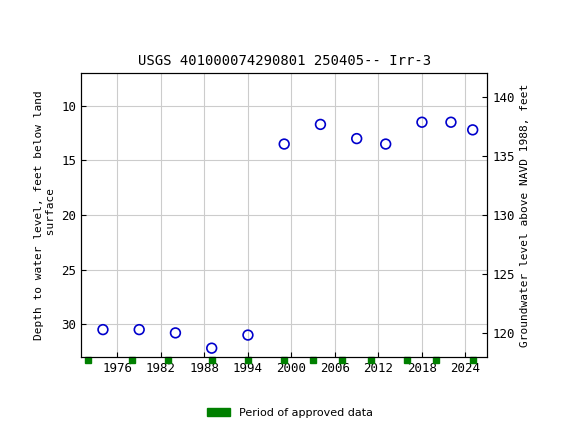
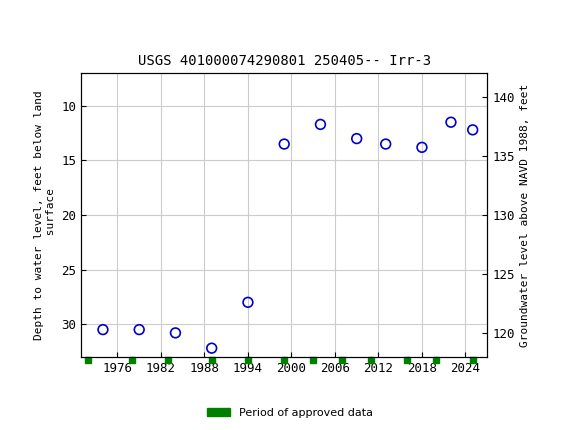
1994: 31.0 -> 28.0
2018: 11.5 -> 13.8
